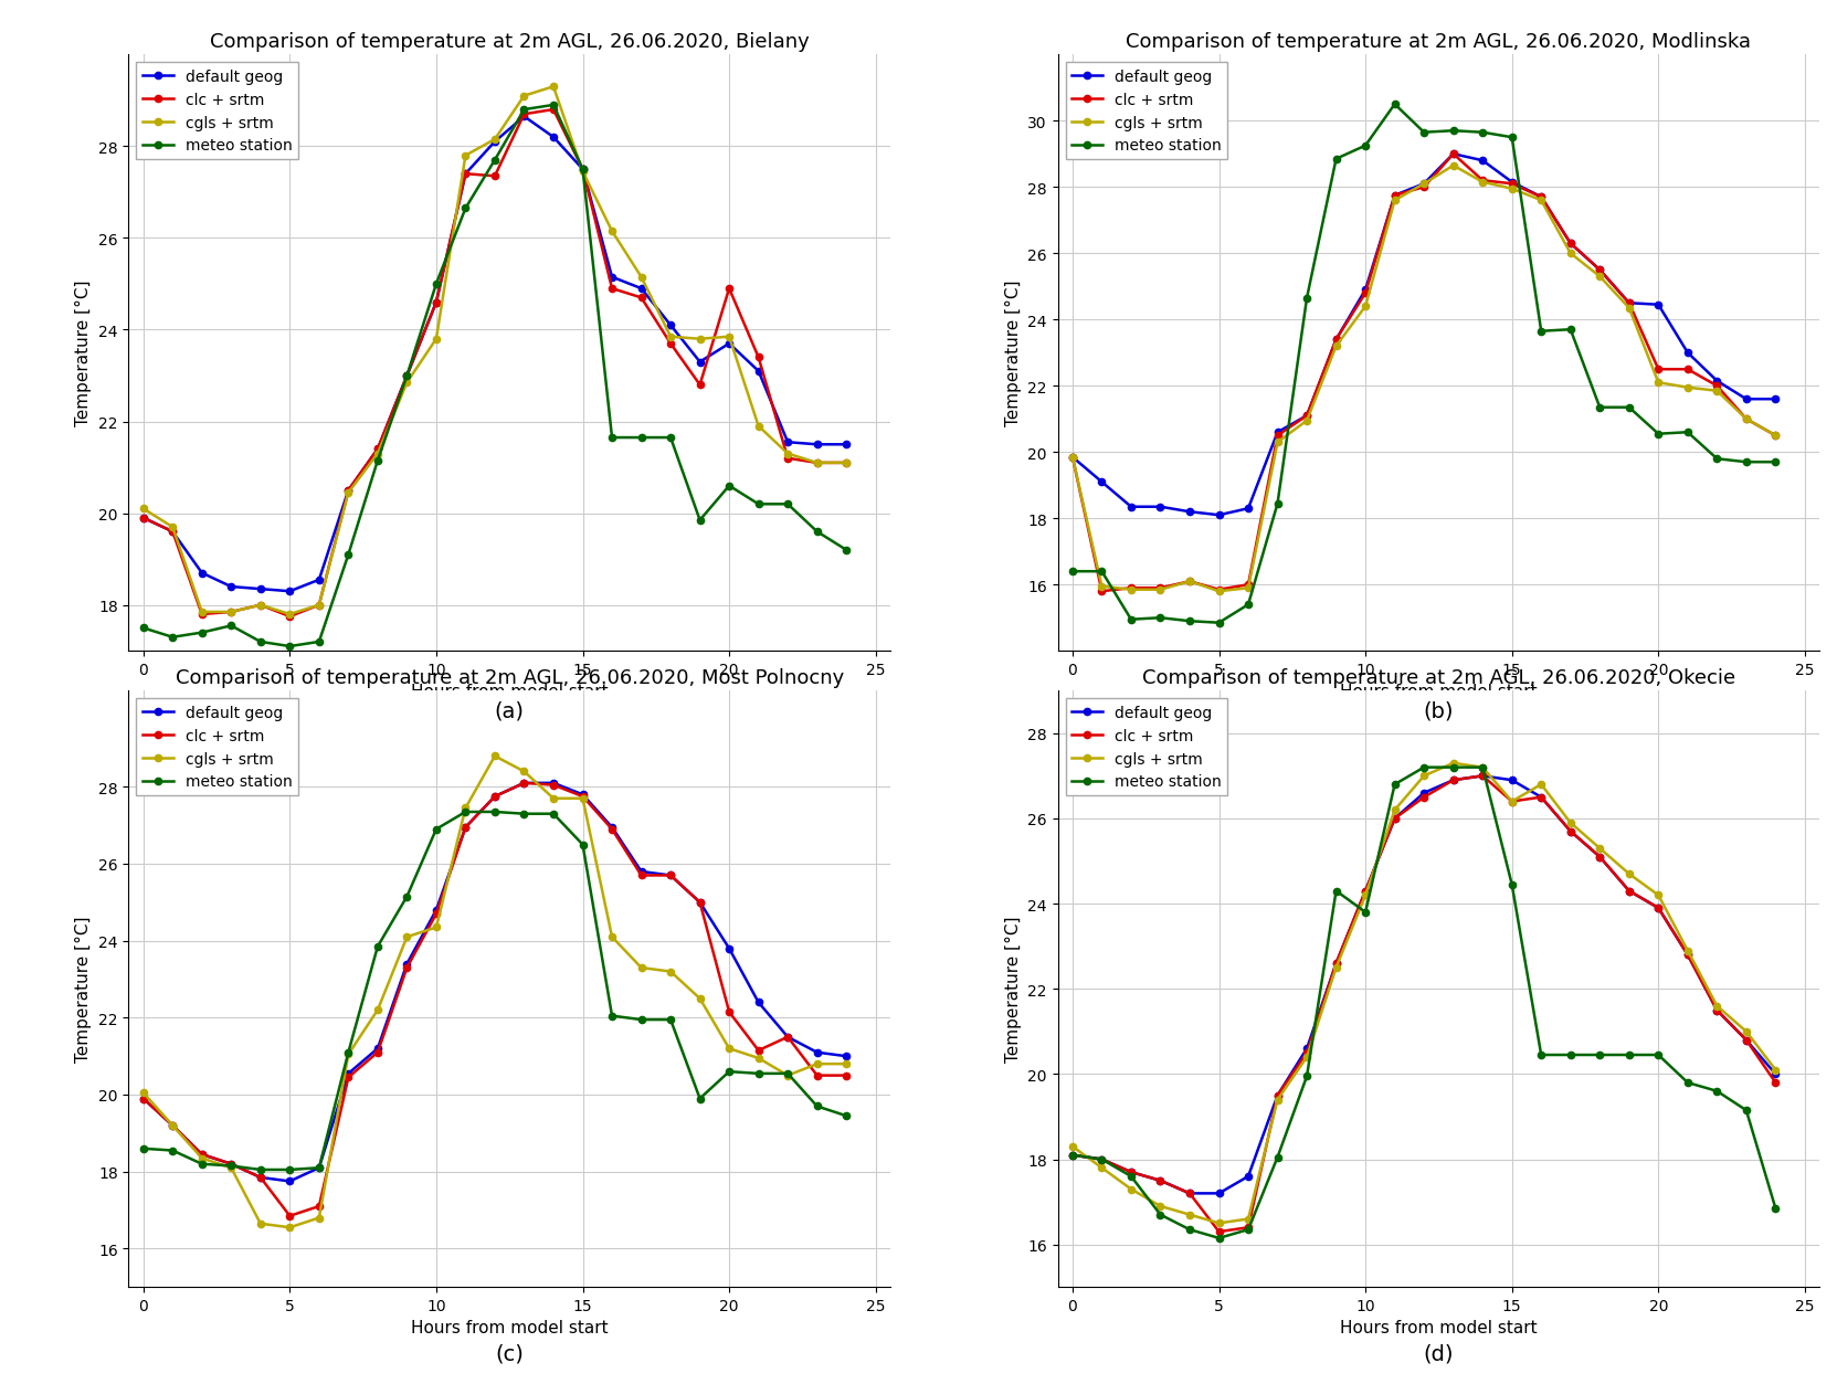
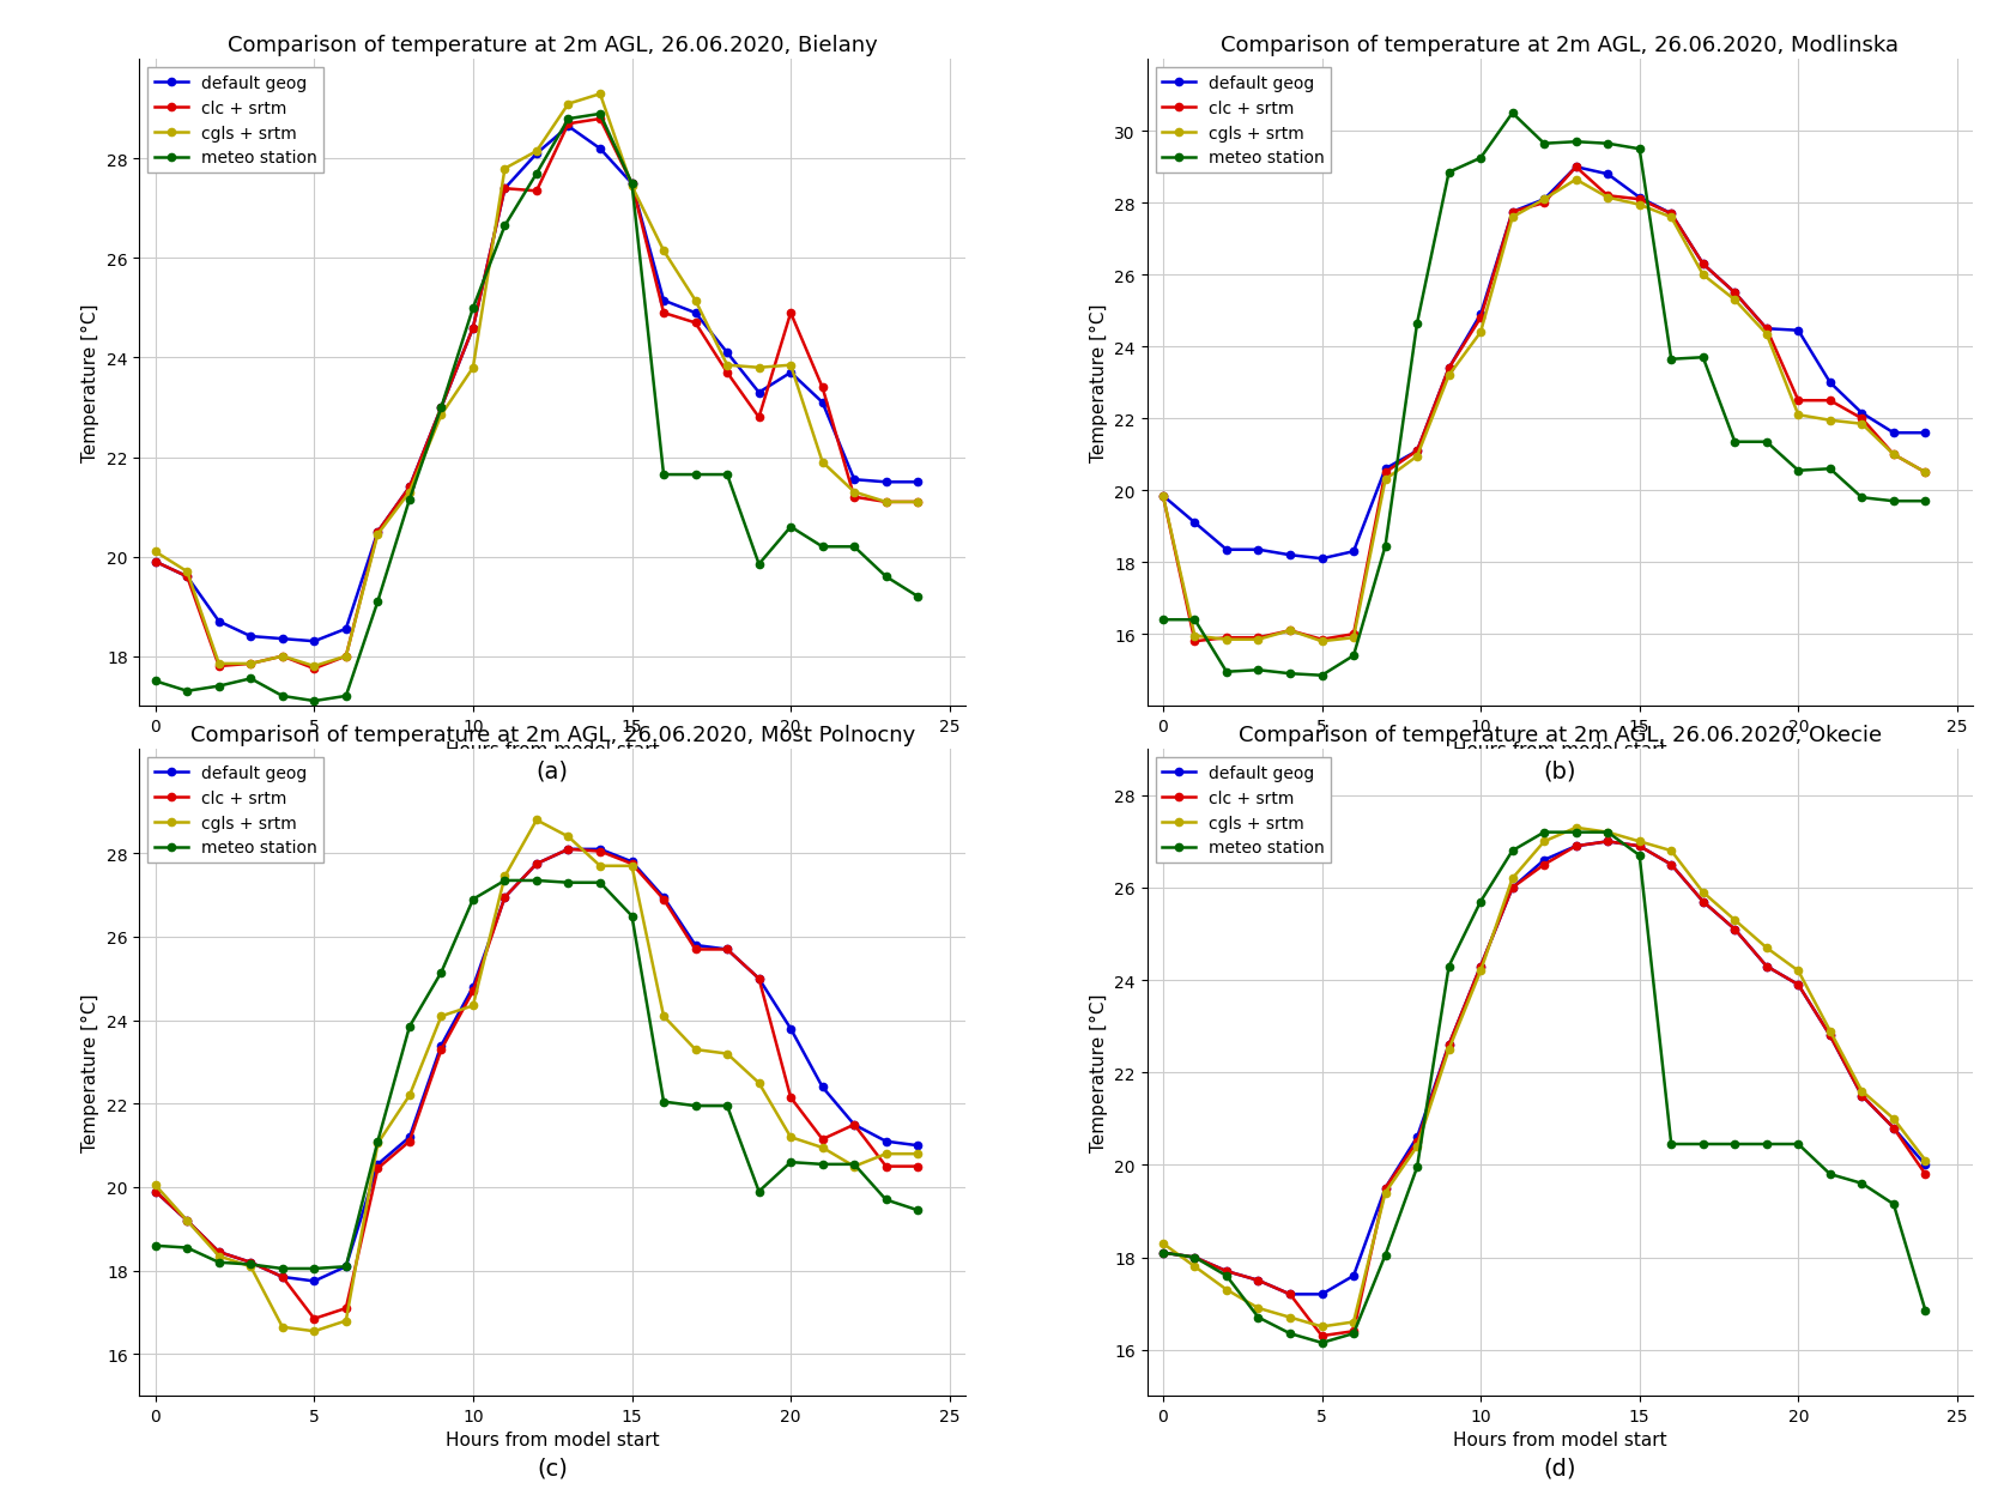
Comparison of temperature at 2m AGL, 26.06.2020, Okecie/meteo station/10: 23.80 -> 25.70
Comparison of temperature at 2m AGL, 26.06.2020, Okecie/clc + srtm/15: 26.4 -> 26.9
Comparison of temperature at 2m AGL, 26.06.2020, Okecie/cgls + srtm/15: 26.4 -> 27.0
Comparison of temperature at 2m AGL, 26.06.2020, Okecie/meteo station/15: 24.45 -> 26.70
